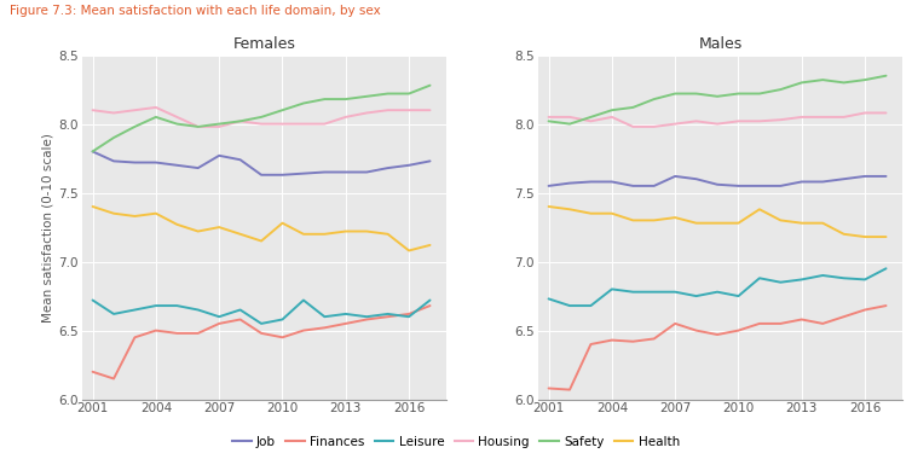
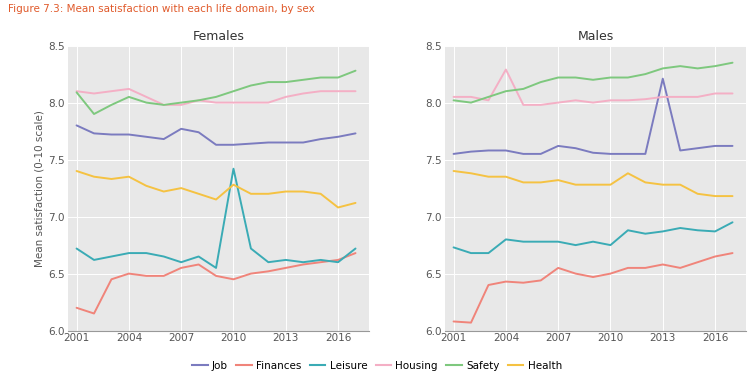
Females/Safety/2001: 7.80 -> 8.09
Females/Leisure/2010: 6.58 -> 7.42
Males/Housing/2004: 8.05 -> 8.29
Males/Job/2013: 7.58 -> 8.21
